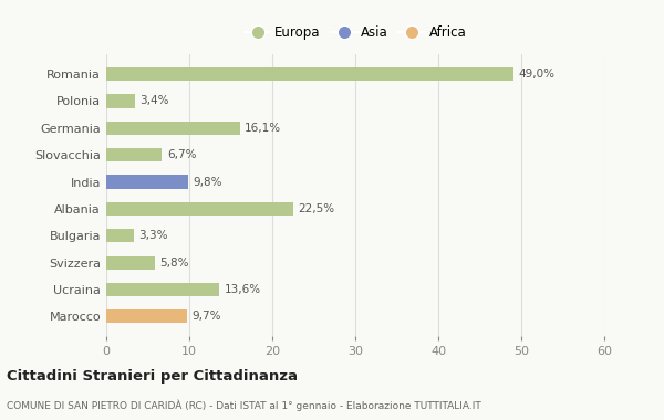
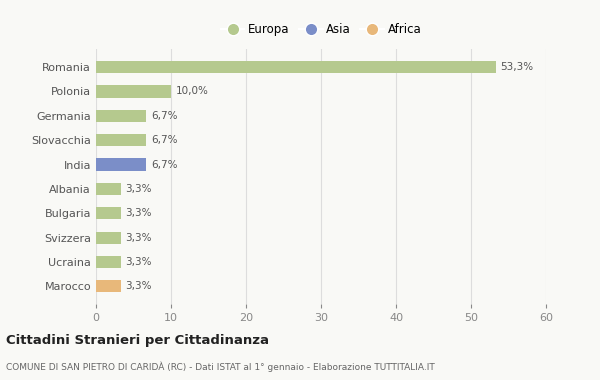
Romania: 49,0% -> 53,3%
Polonia: 3,4% -> 10,0%
Germania: 16,1% -> 6,7%
India: 9,8% -> 6,7%
Albania: 22,5% -> 3,3%
Svizzera: 5,8% -> 3,3%
Ucraina: 13,6% -> 3,3%
Marocco: 9,7% -> 3,3%
